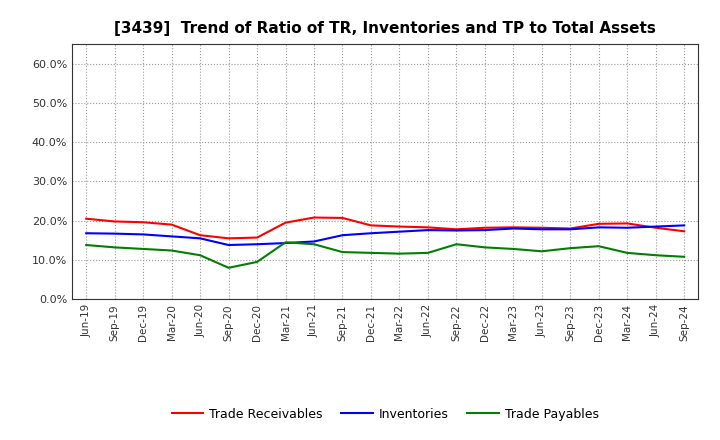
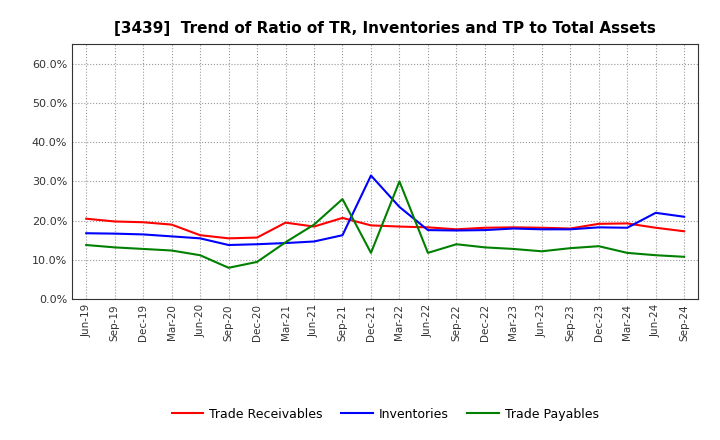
Trade Receivables/Jun-21: 20.8% -> 18.5%
Trade Payables/Jun-21: 14.0% -> 19.0%
Trade Payables/Sep-21: 12.0% -> 25.5%
Inventories/Dec-21: 16.8% -> 31.5%
Inventories/Mar-22: 17.2% -> 23.5%
Trade Payables/Mar-22: 11.6% -> 30.0%
Inventories/Jun-24: 18.5% -> 22.0%
Inventories/Sep-24: 18.8% -> 21.0%
